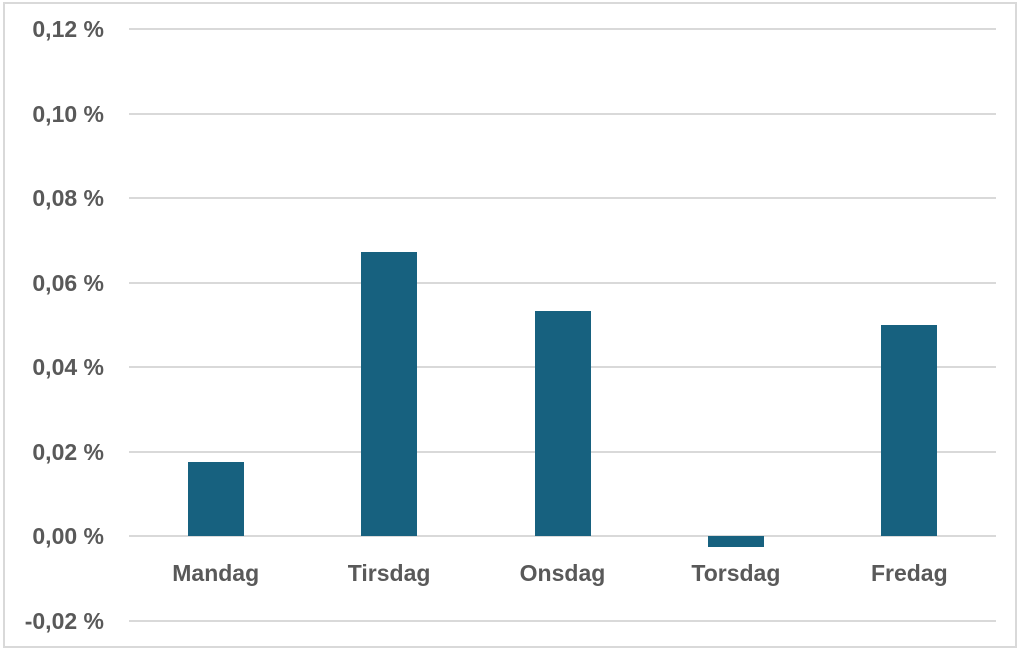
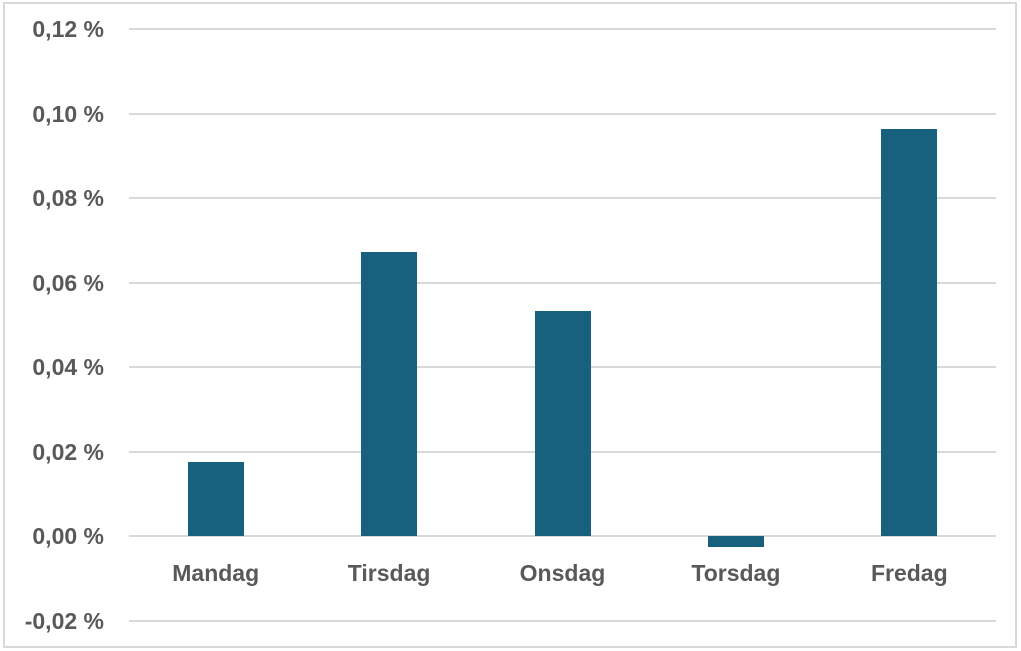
Fredag: 0,05% -> 0,10%
